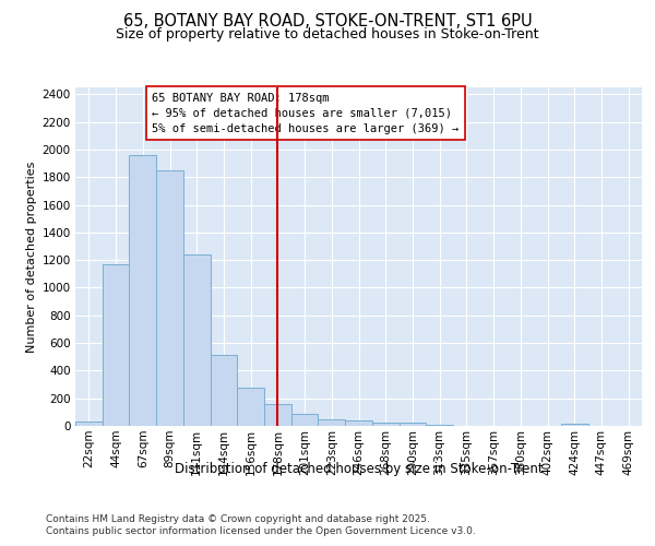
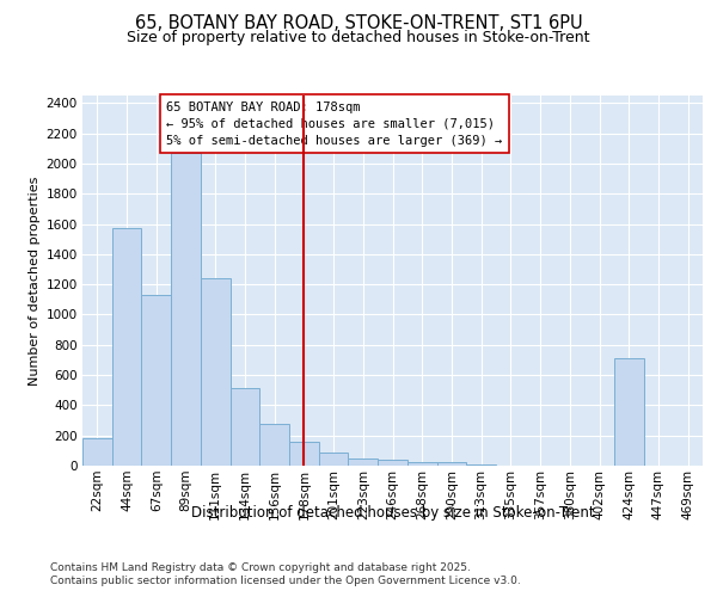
22sqm: 30 -> 180
44sqm: 1170 -> 1570
67sqm: 1960 -> 1130
89sqm: 1850 -> 2070
424sqm: 20 -> 710
